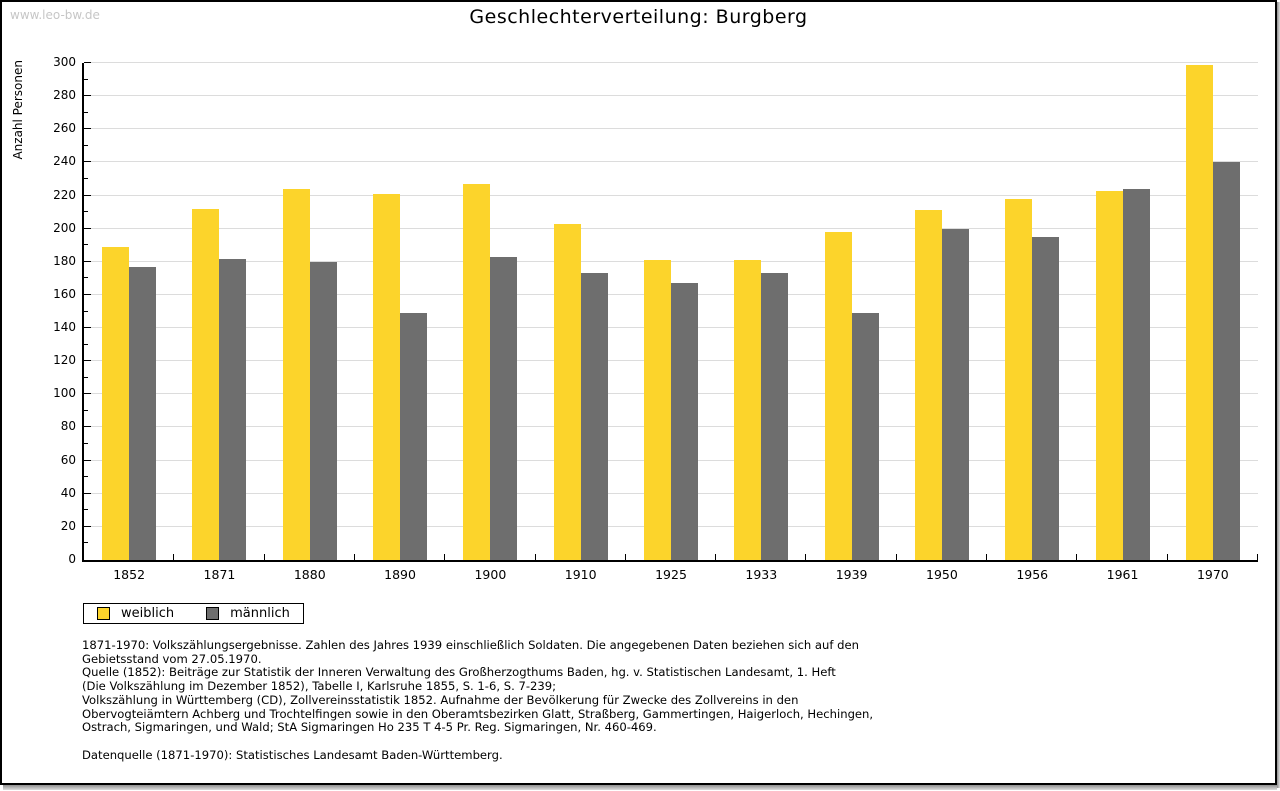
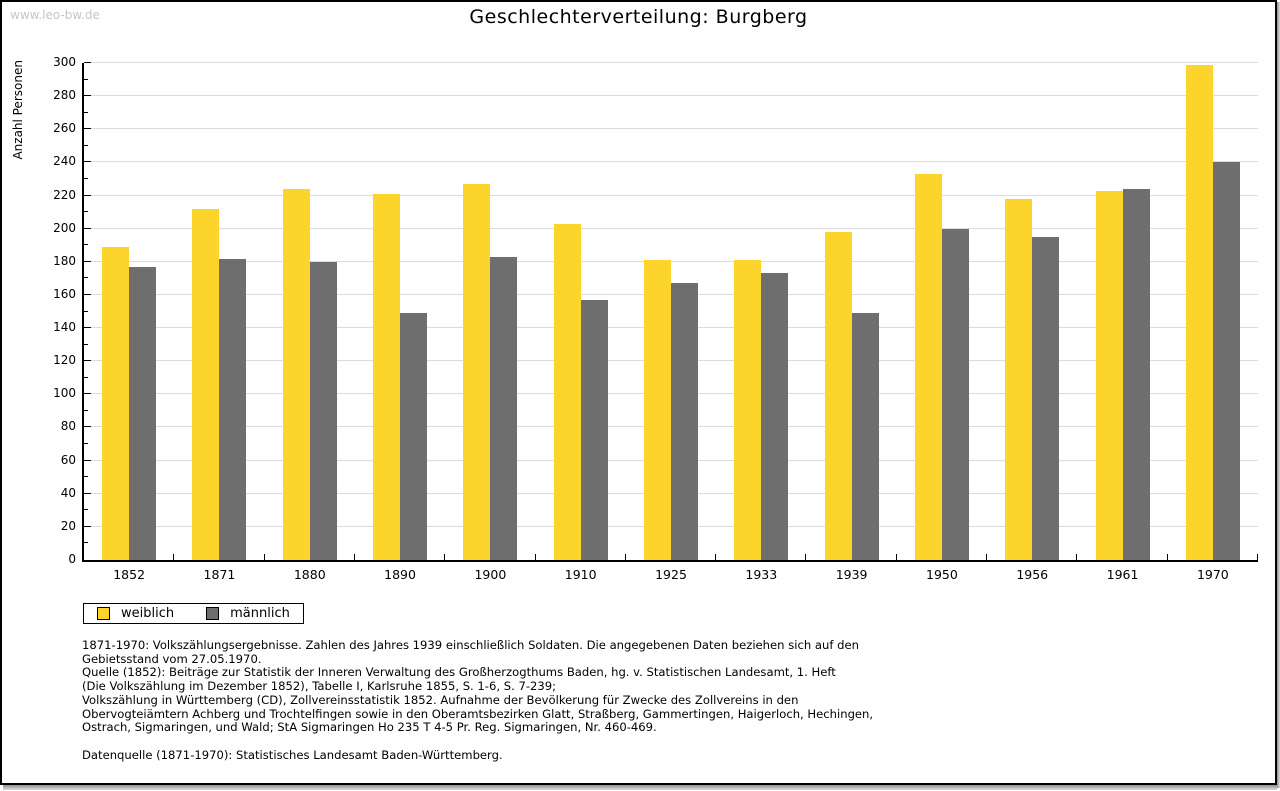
männlich/1910: 173 -> 157
weiblich/1950: 211 -> 233
